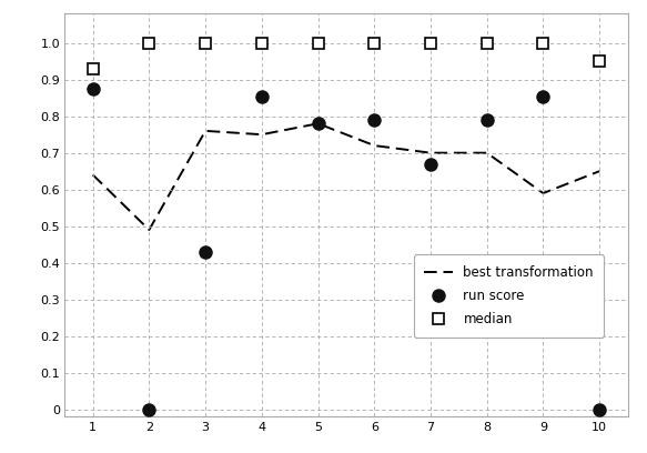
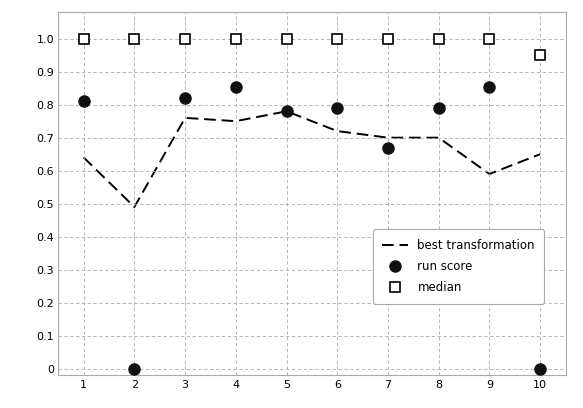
run score/1: 0.875 -> 0.810
median/1: 0.93 -> 1.00
run score/3: 0.430 -> 0.820
